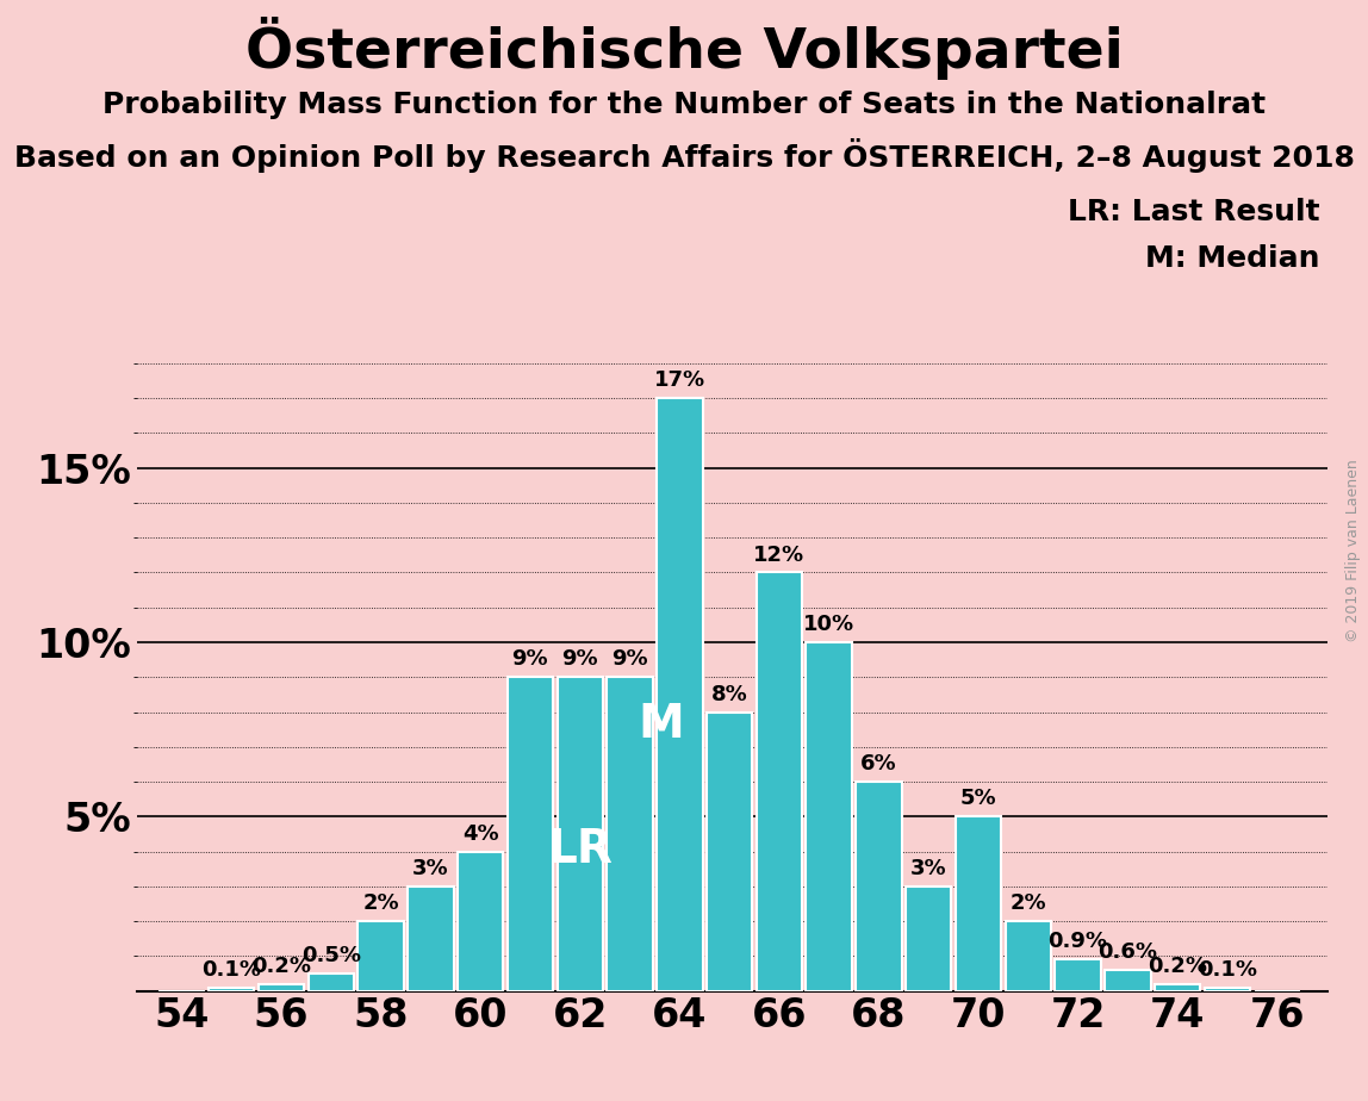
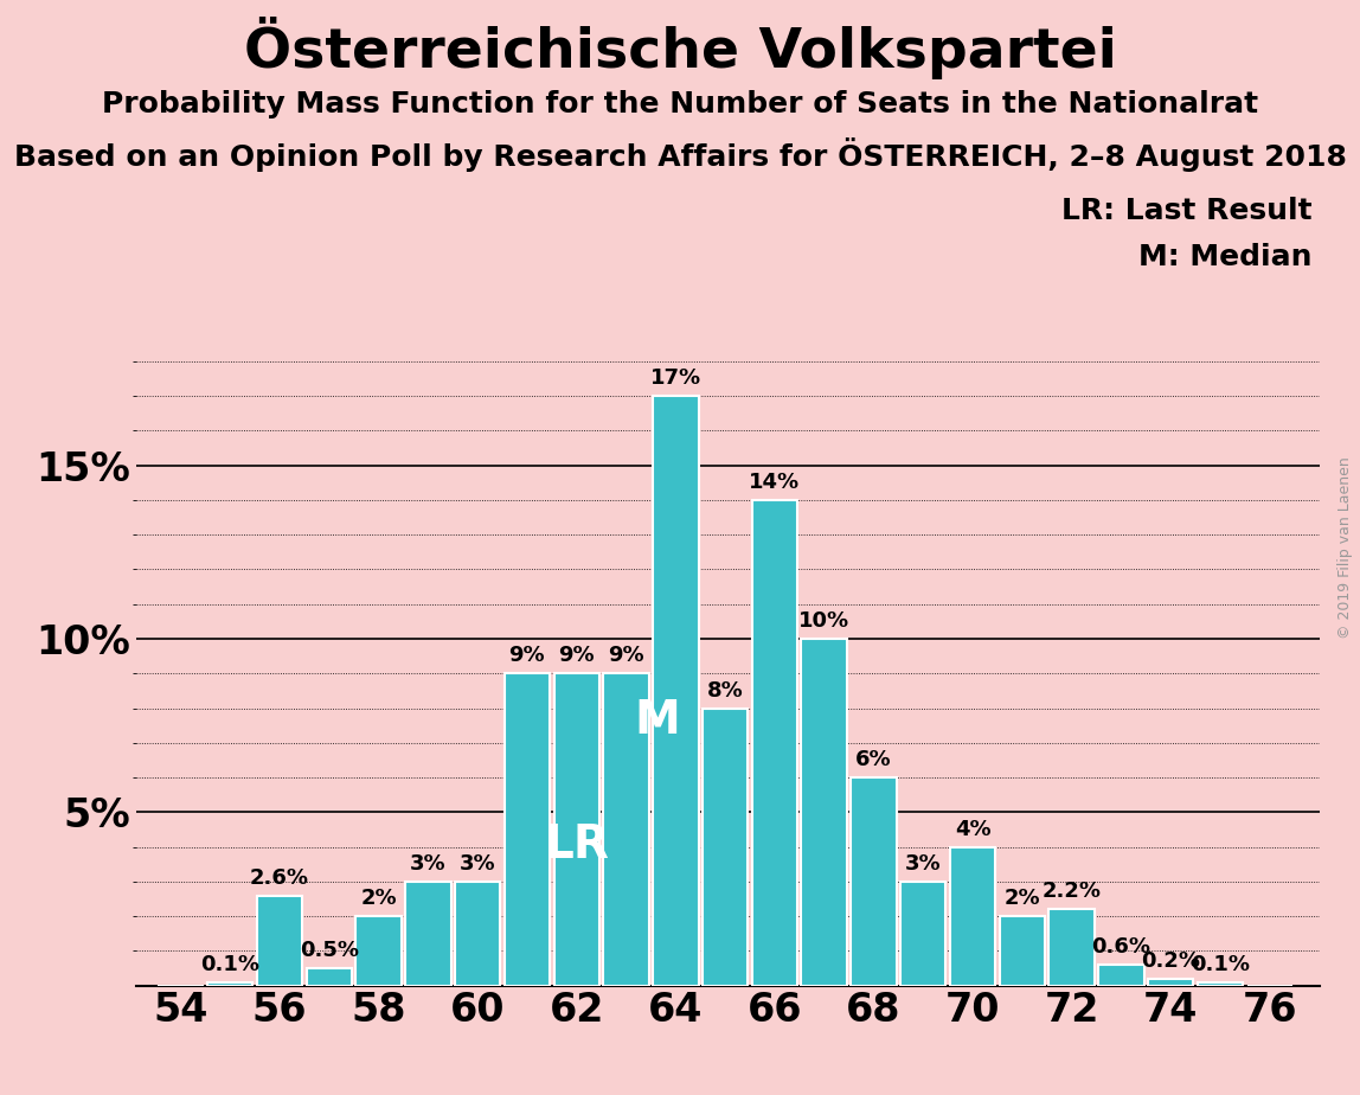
56: 0.2% -> 2.6%
60: 4% -> 3%
66: 12% -> 14%
70: 5% -> 4%
72: 0.9% -> 2.2%
